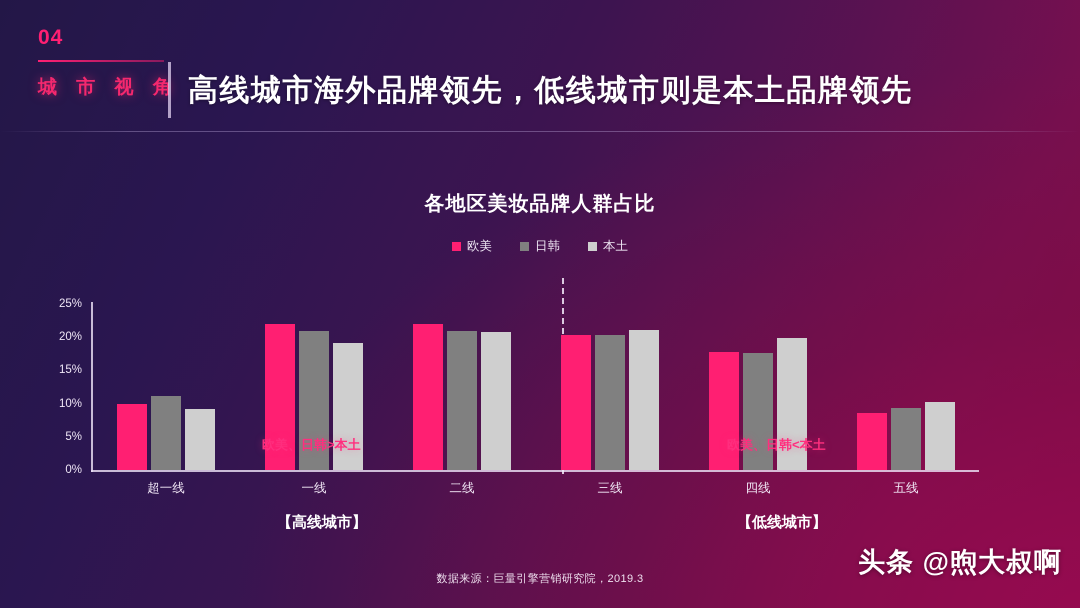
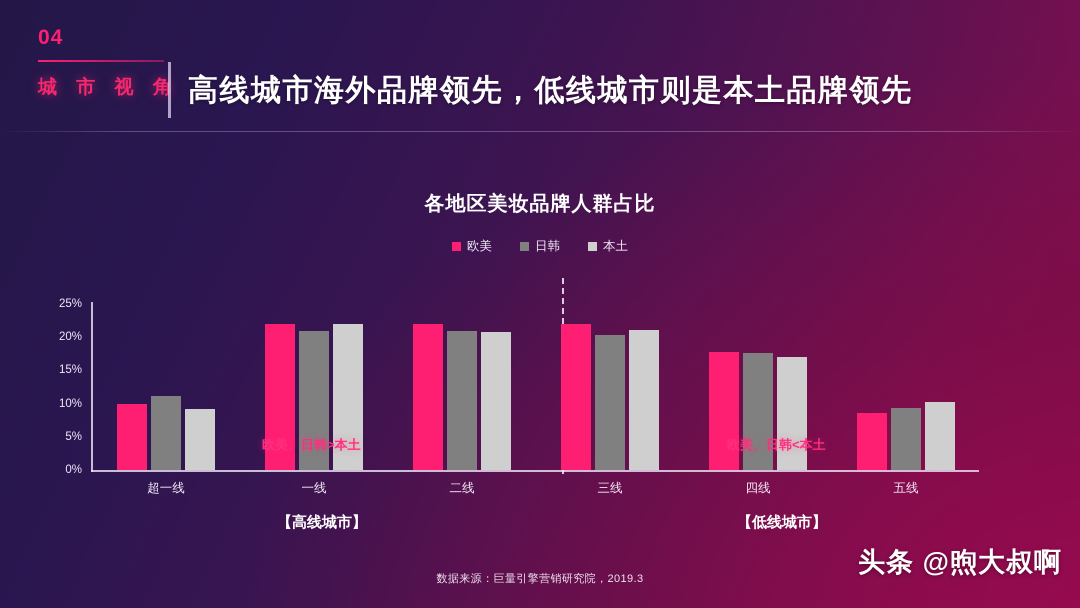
本土/一线: 19% -> 22%
欧美/三线: 20% -> 22%
本土/四线: 20% -> 17%
